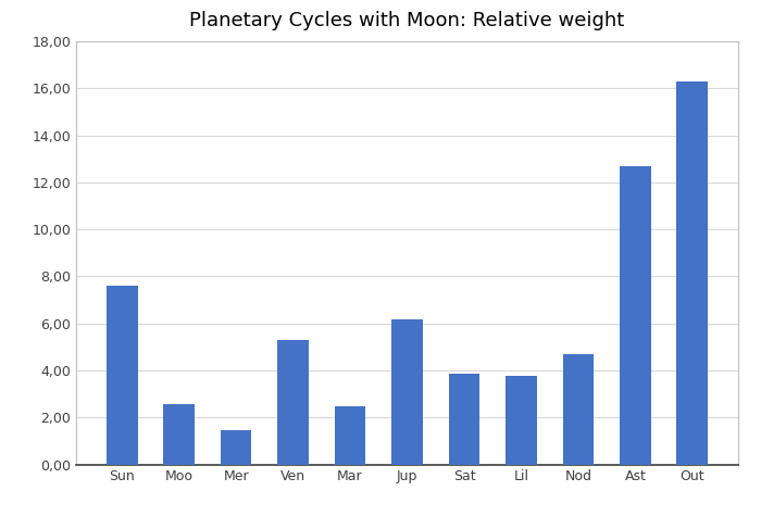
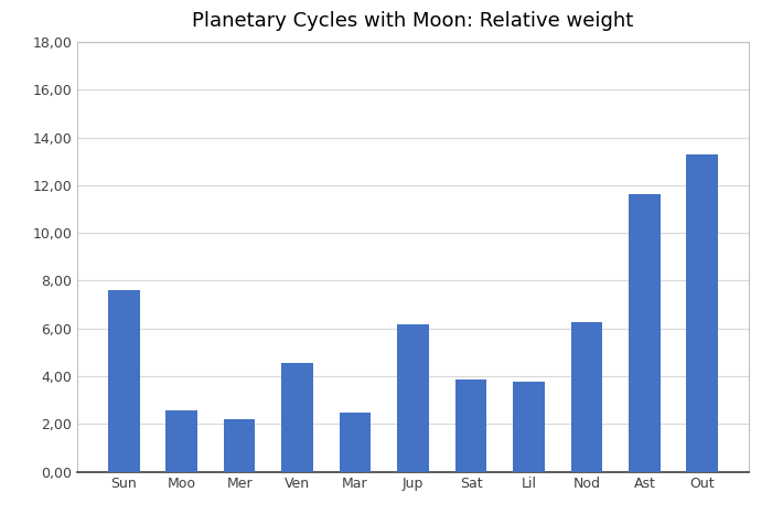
Mer: 1,45 -> 2,20
Ven: 5,30 -> 4,55
Nod: 4,70 -> 6,25
Ast: 12,70 -> 11,60
Out: 16,30 -> 13,30
